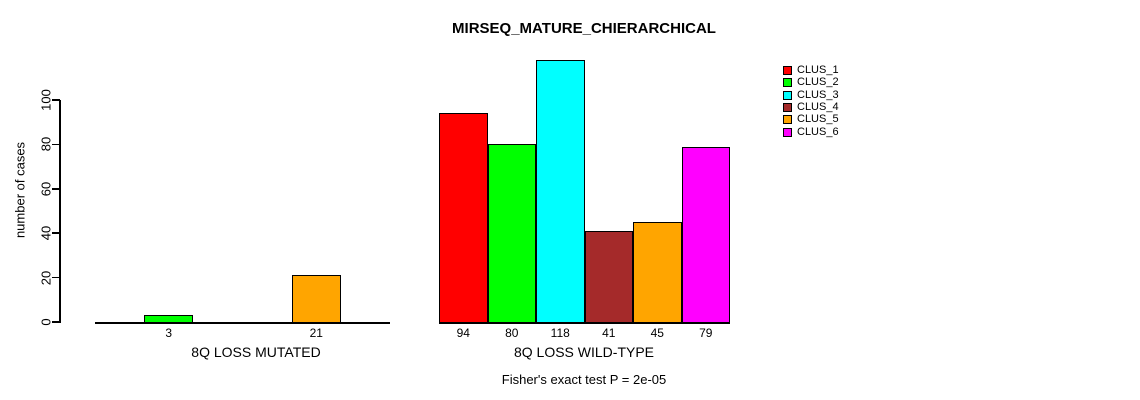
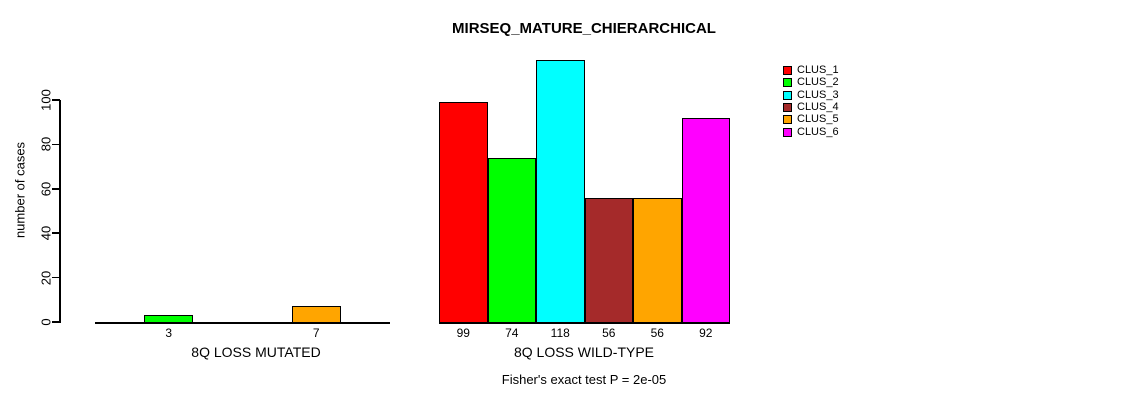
CLUS_5/8Q LOSS MUTATED: 21 -> 7
CLUS_1/8Q LOSS WILD-TYPE: 94 -> 99
CLUS_2/8Q LOSS WILD-TYPE: 80 -> 74
CLUS_4/8Q LOSS WILD-TYPE: 41 -> 56
CLUS_5/8Q LOSS WILD-TYPE: 45 -> 56
CLUS_6/8Q LOSS WILD-TYPE: 79 -> 92
